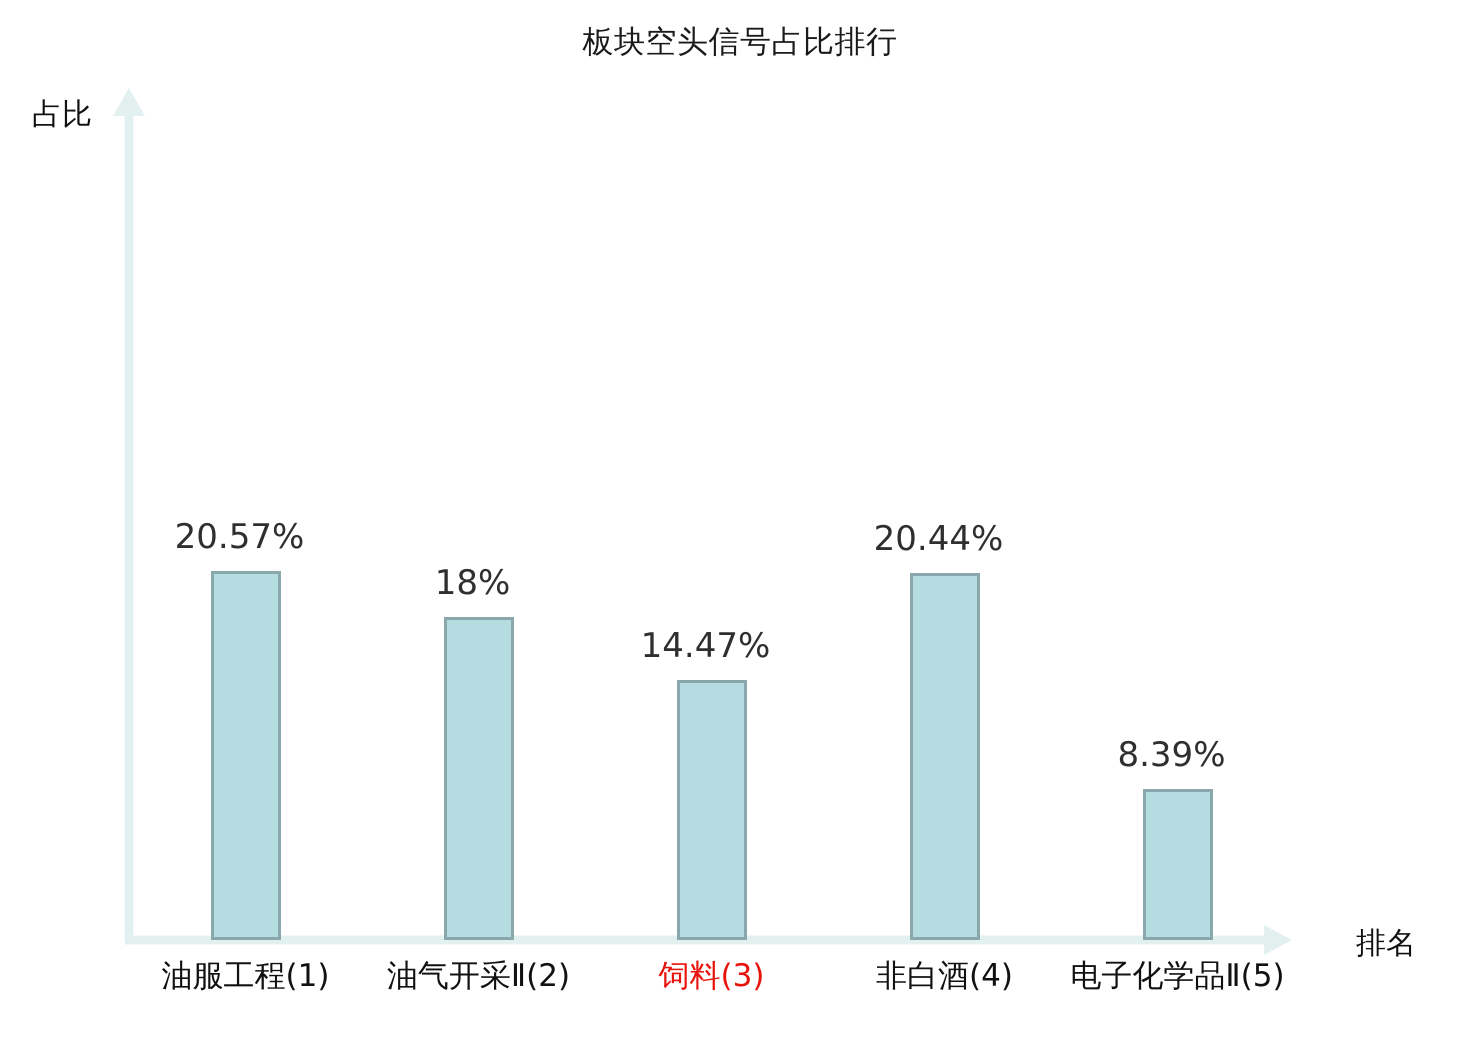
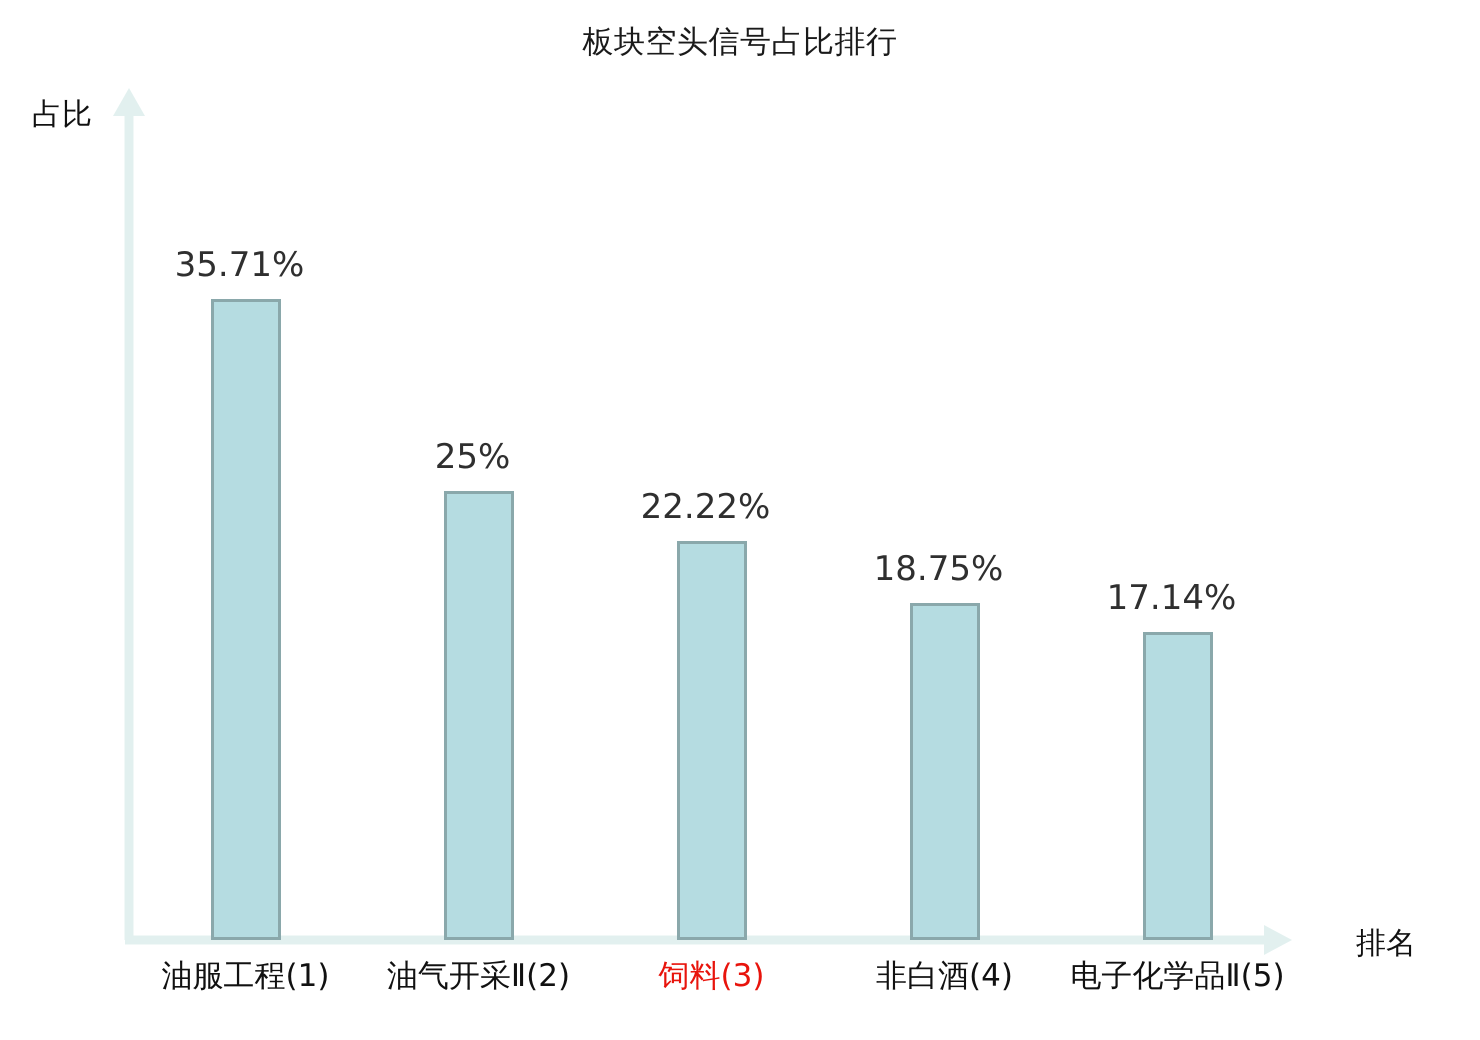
油服工程(1): 20.57% -> 35.71%
油气开采Ⅱ(2): 18% -> 25%
饲料(3): 14.47% -> 22.22%
非白酒(4): 20.44% -> 18.75%
电子化学品Ⅱ(5): 8.39% -> 17.14%
